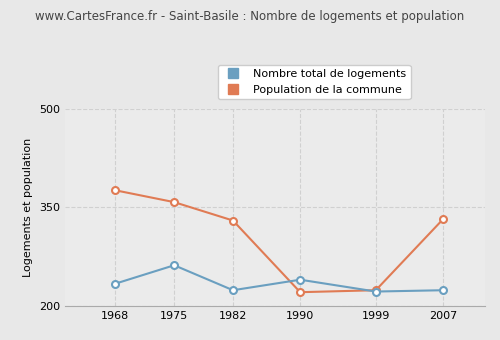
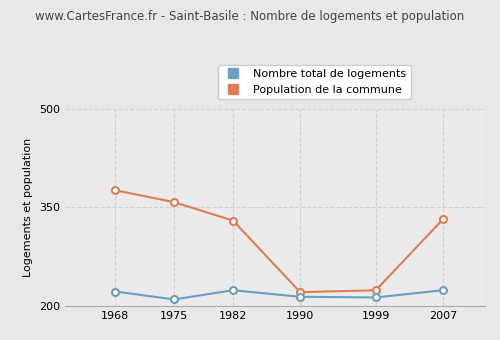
Nombre total de logements/1968: 234 -> 222
Nombre total de logements/1975: 262 -> 210
Nombre total de logements/1990: 240 -> 214
Nombre total de logements/1999: 222 -> 213
